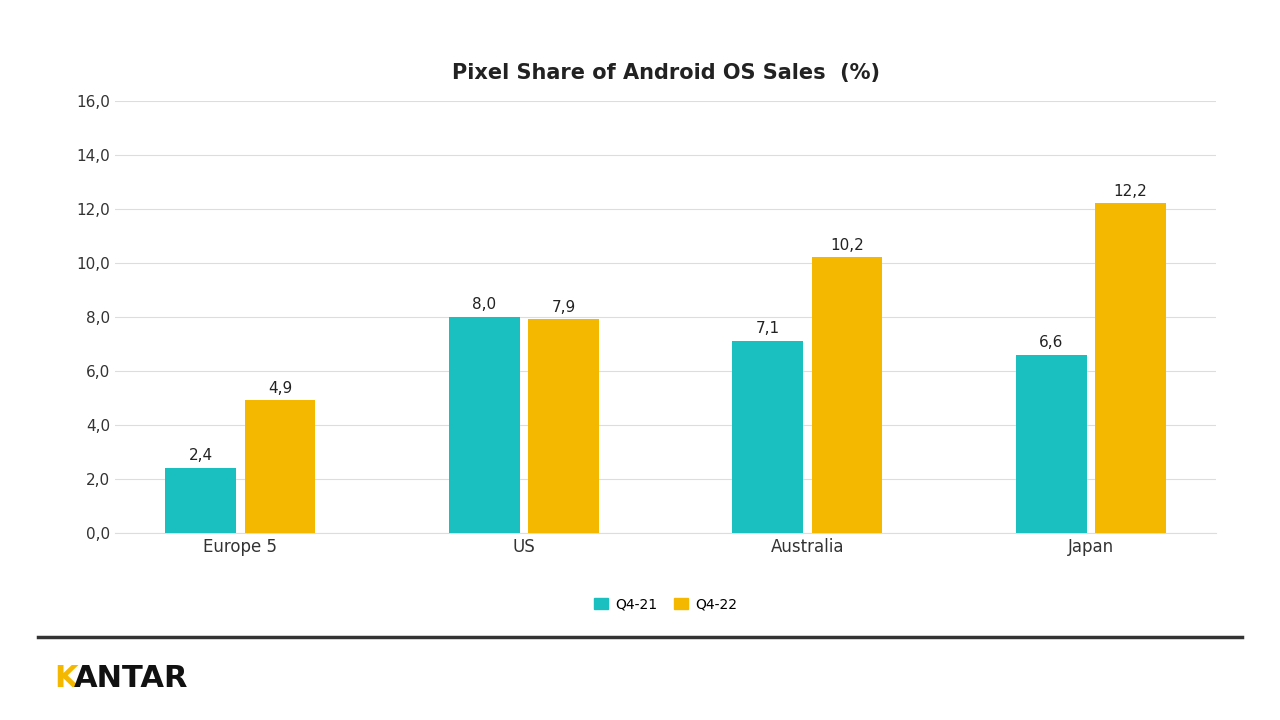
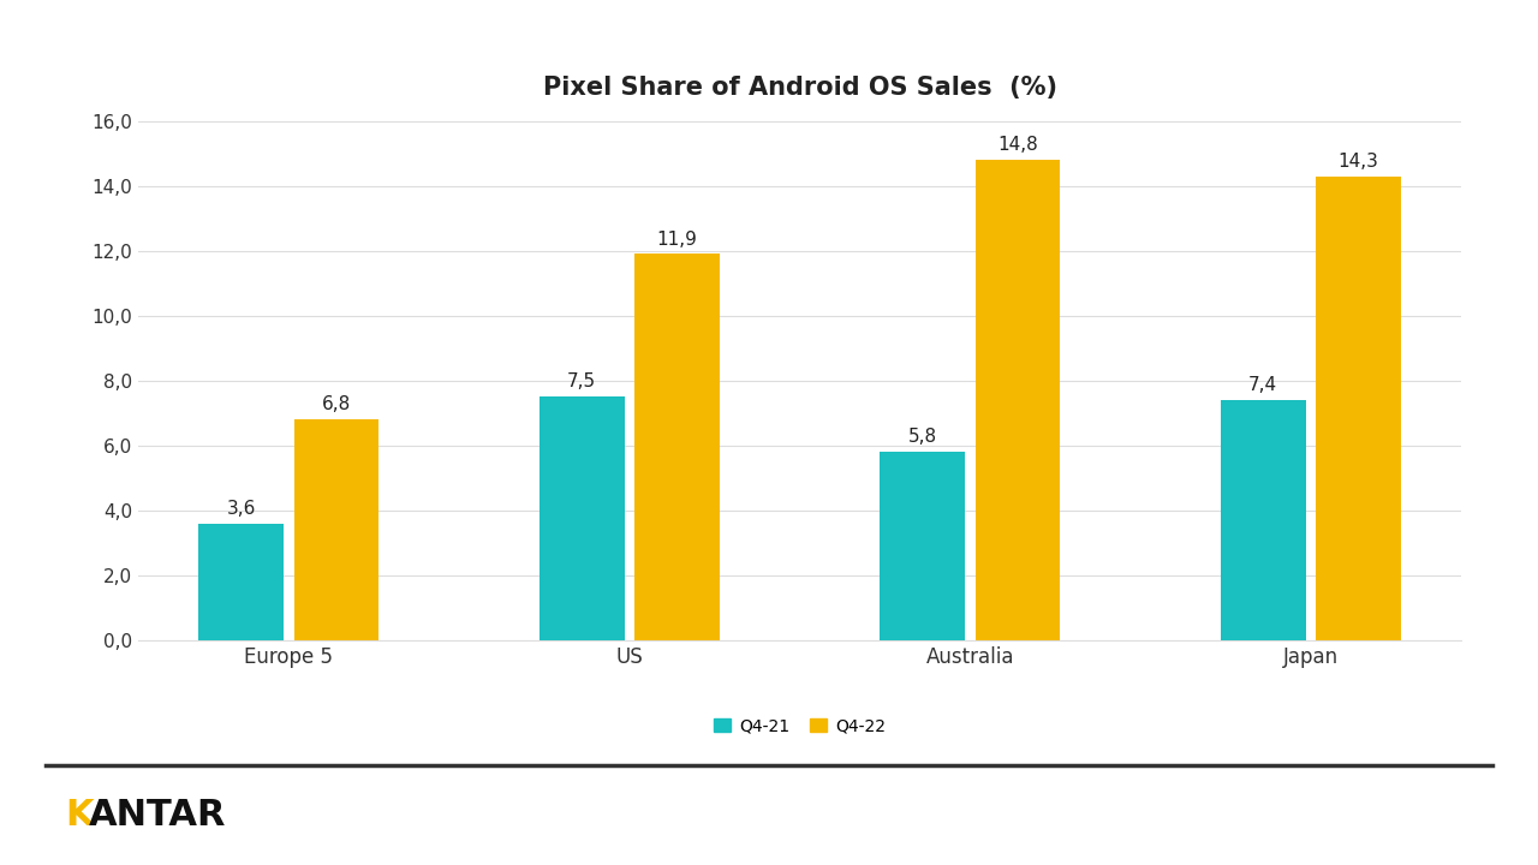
Q4-21/Europe 5: 2,4 -> 3,6
Q4-22/Europe 5: 4,9 -> 6,8
Q4-21/US: 8,0 -> 7,5
Q4-22/US: 7,9 -> 11,9
Q4-21/Australia: 7,1 -> 5,8
Q4-22/Australia: 10,2 -> 14,8
Q4-21/Japan: 6,6 -> 7,4
Q4-22/Japan: 12,2 -> 14,3
